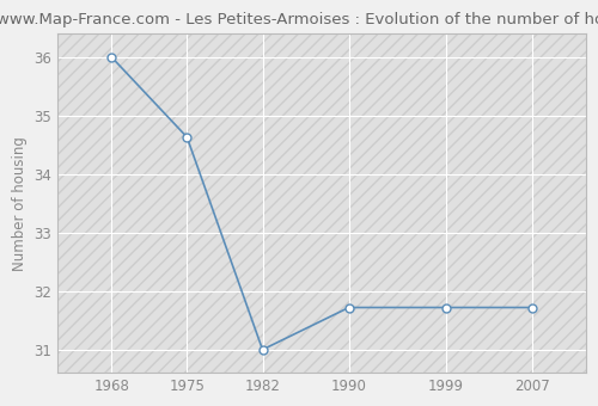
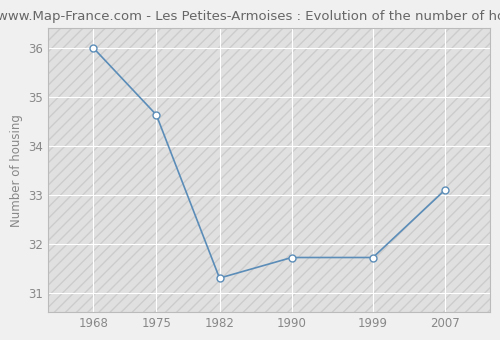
1982: 31.00 -> 31.30
2007: 31.72 -> 33.10
